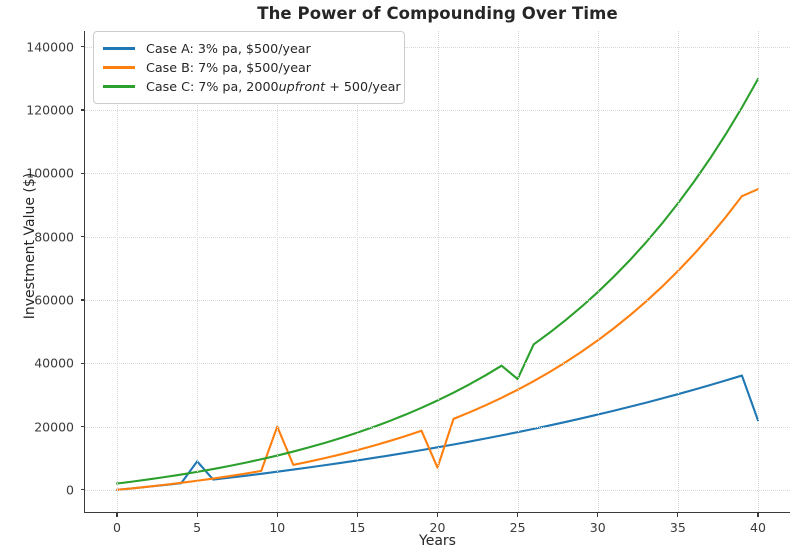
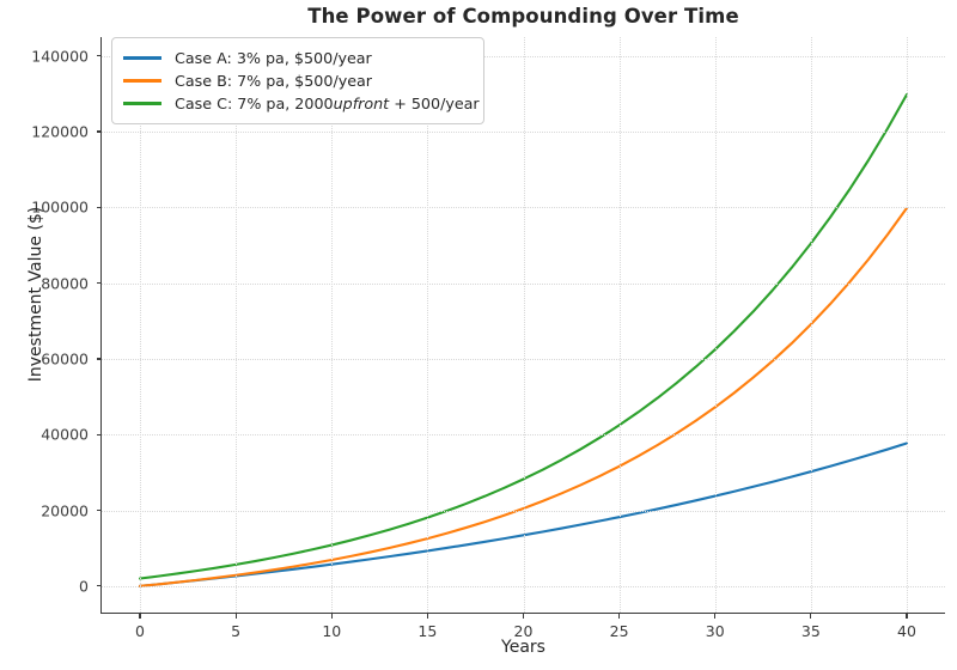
Case A: 3% pa, $500/year/5: 9000 -> 3000
Case B: 7% pa, $500/year/10: 20000 -> 7000
Case B: 7% pa, $500/year/20: 7000 -> 20000
Case C: 7% pa, 2000upfront + 500/year/25: 35000 -> 42000
Case A: 3% pa, $500/year/40: 22000 -> 38000
Case B: 7% pa, $500/year/40: 95000 -> 100000
